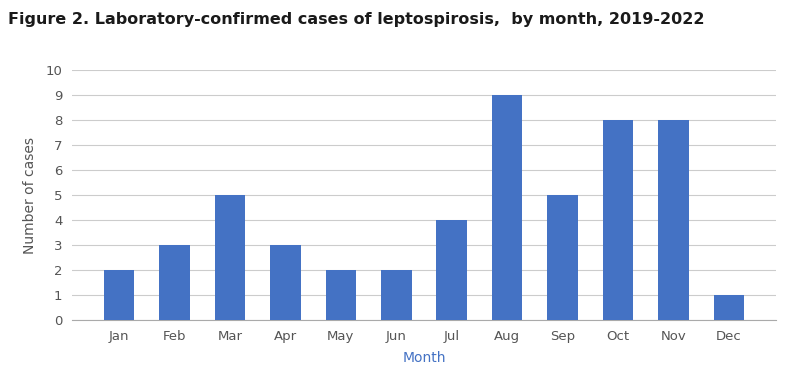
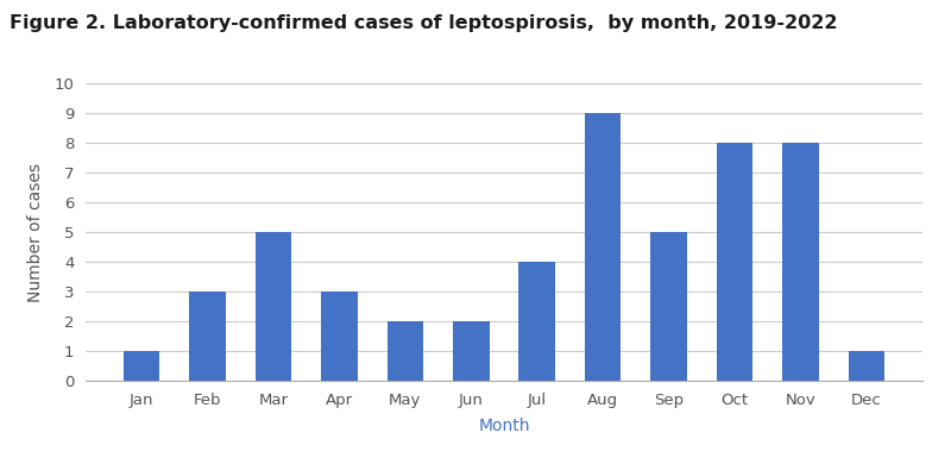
Jan: 2 -> 1
